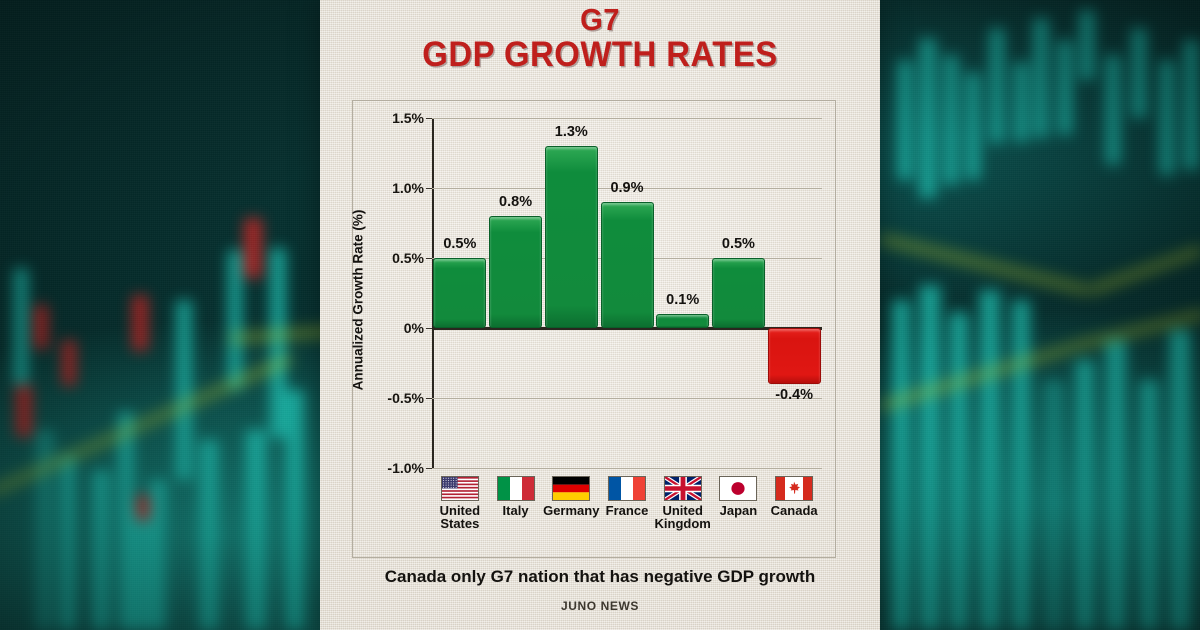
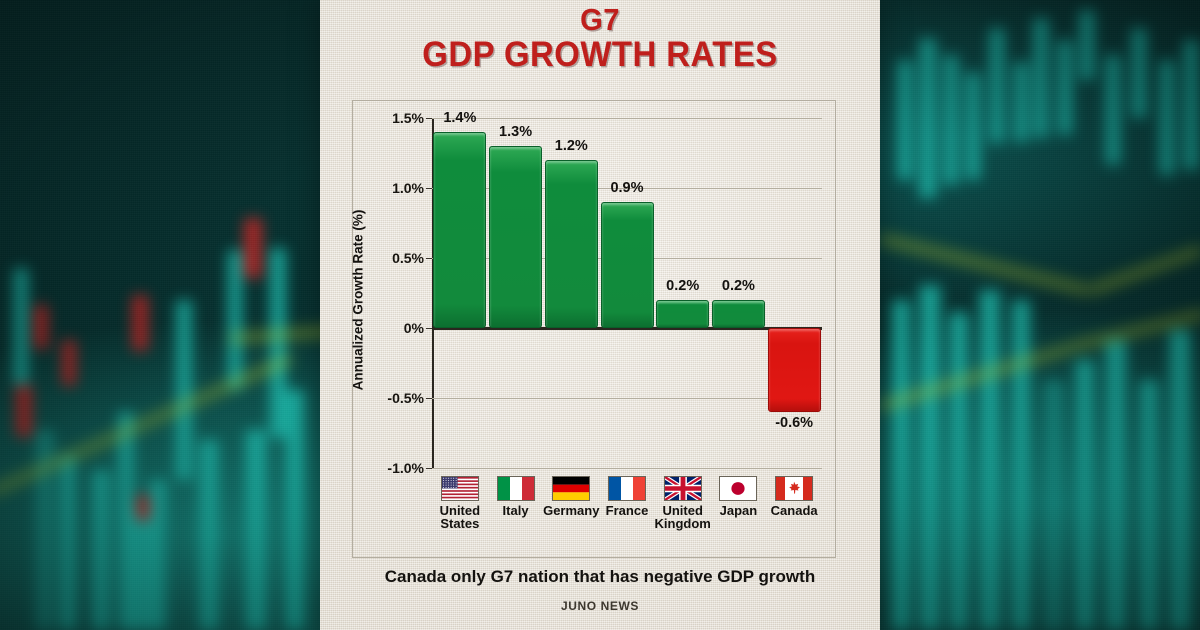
United States: 0.5% -> 1.4%
Italy: 0.8% -> 1.3%
Germany: 1.3% -> 1.2%
United Kingdom: 0.1% -> 0.2%
Japan: 0.5% -> 0.2%
Canada: -0.4% -> -0.6%
